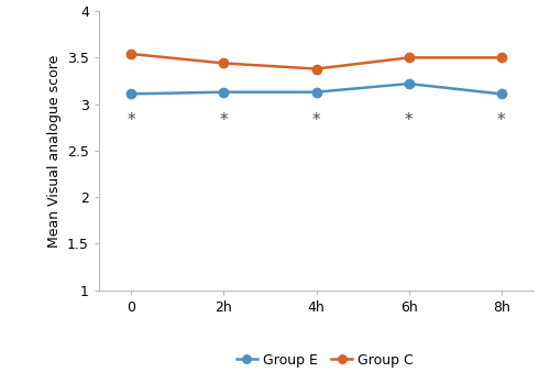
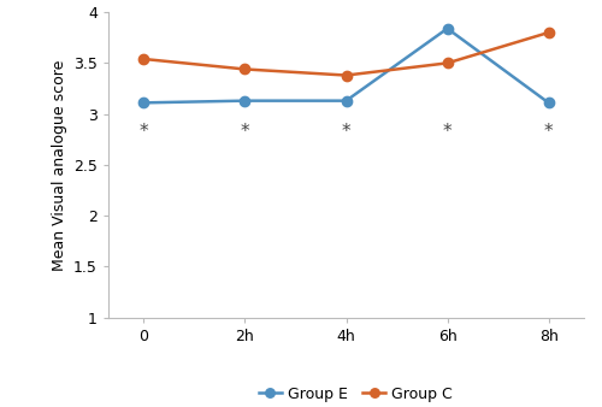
Group E/6h: 3.22 -> 3.84
Group C/8h: 3.50 -> 3.80
